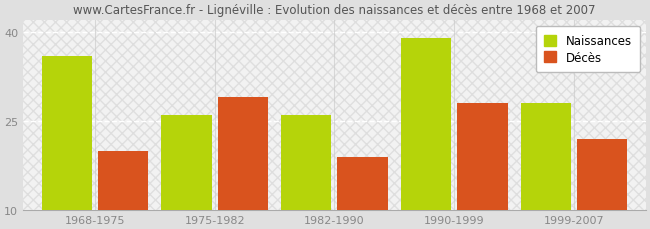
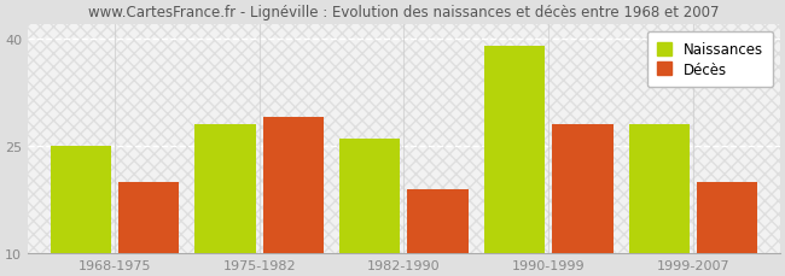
Naissances/1968-1975: 36 -> 25
Naissances/1975-1982: 26 -> 28
Décès/1999-2007: 22 -> 20
